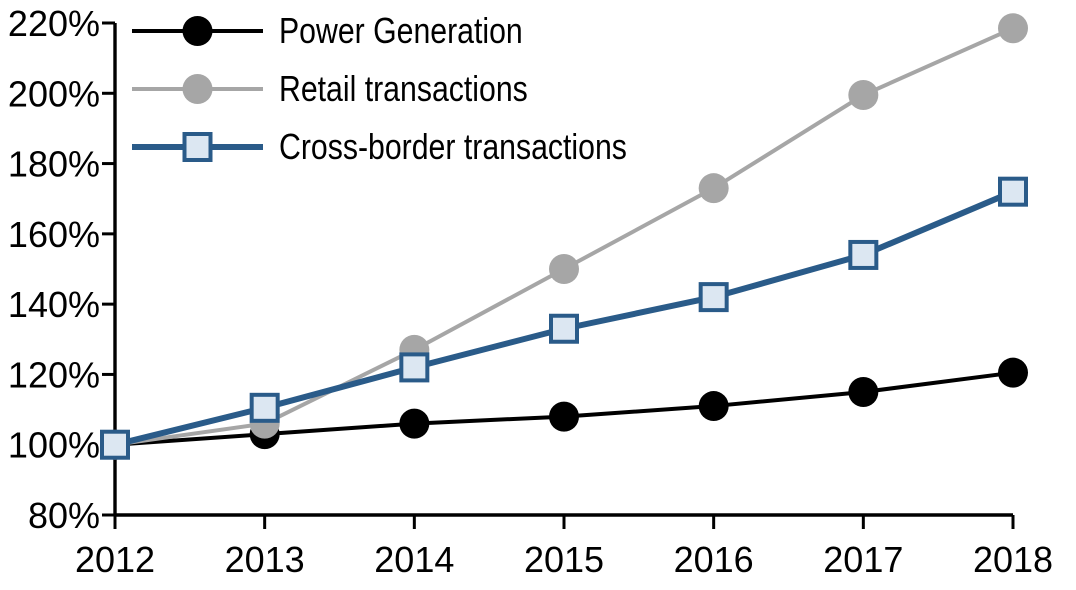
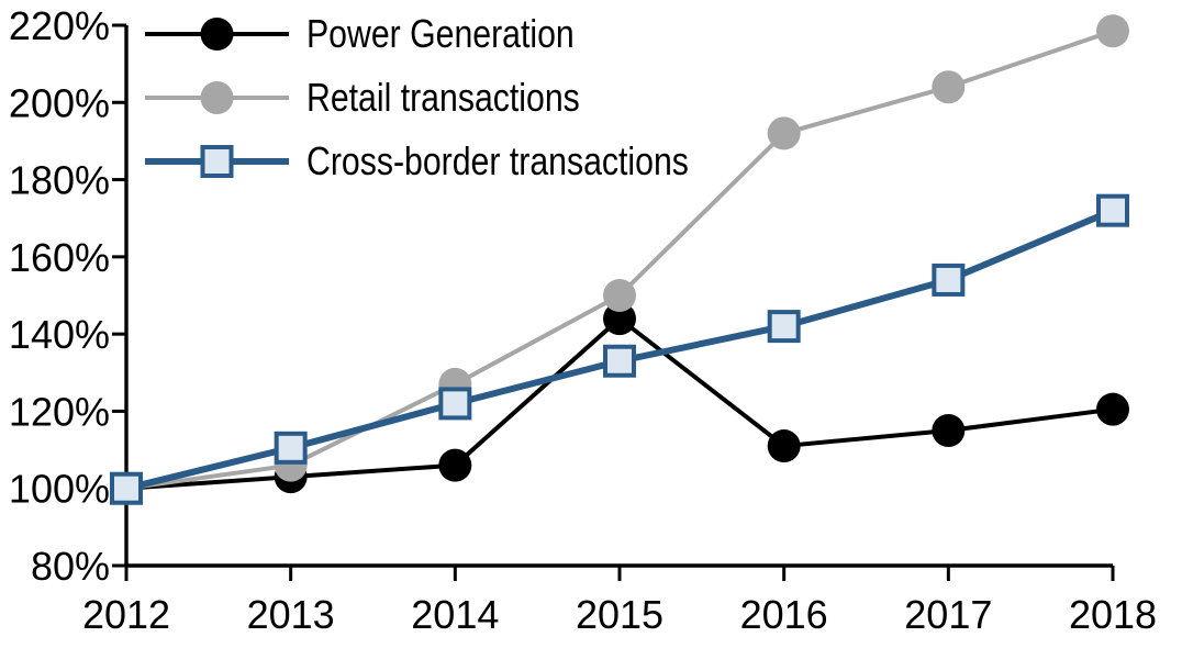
Power Generation/2015: 108% -> 144%
Retail transactions/2016: 173% -> 192%
Retail transactions/2017: 200% -> 204%
